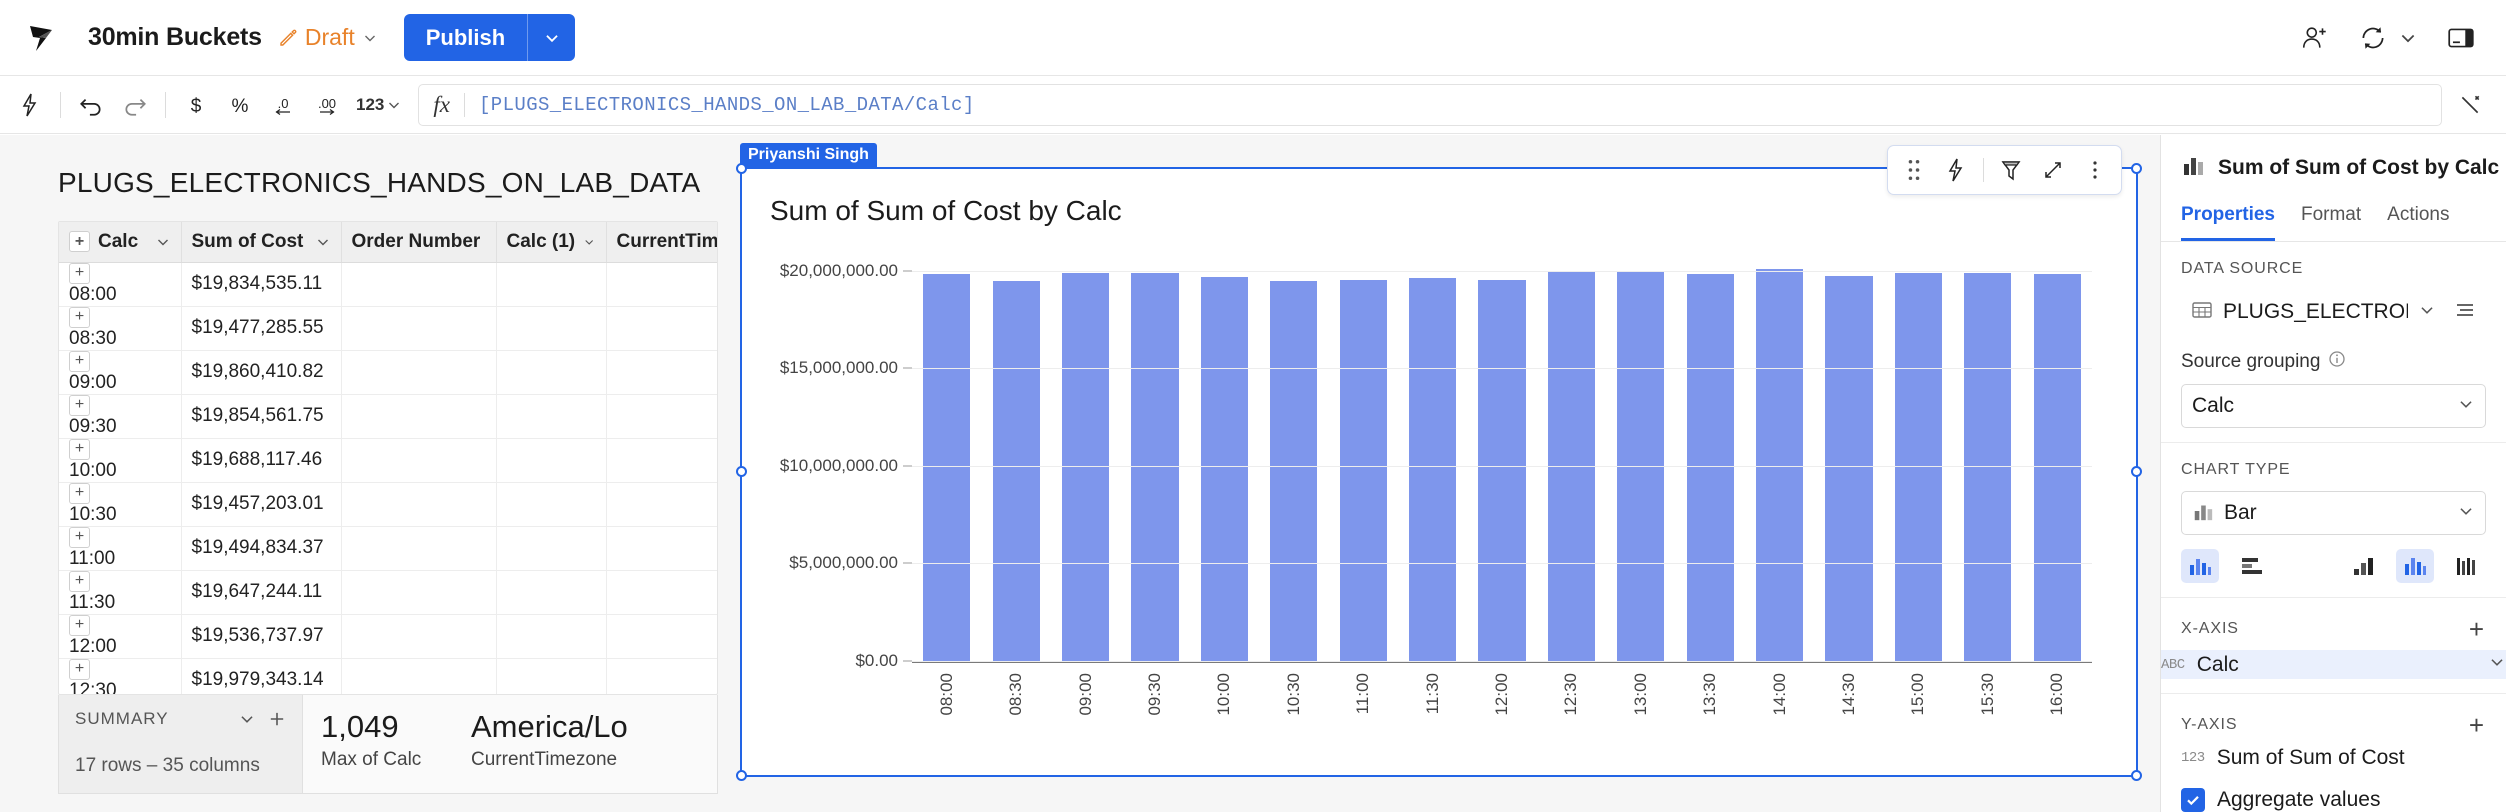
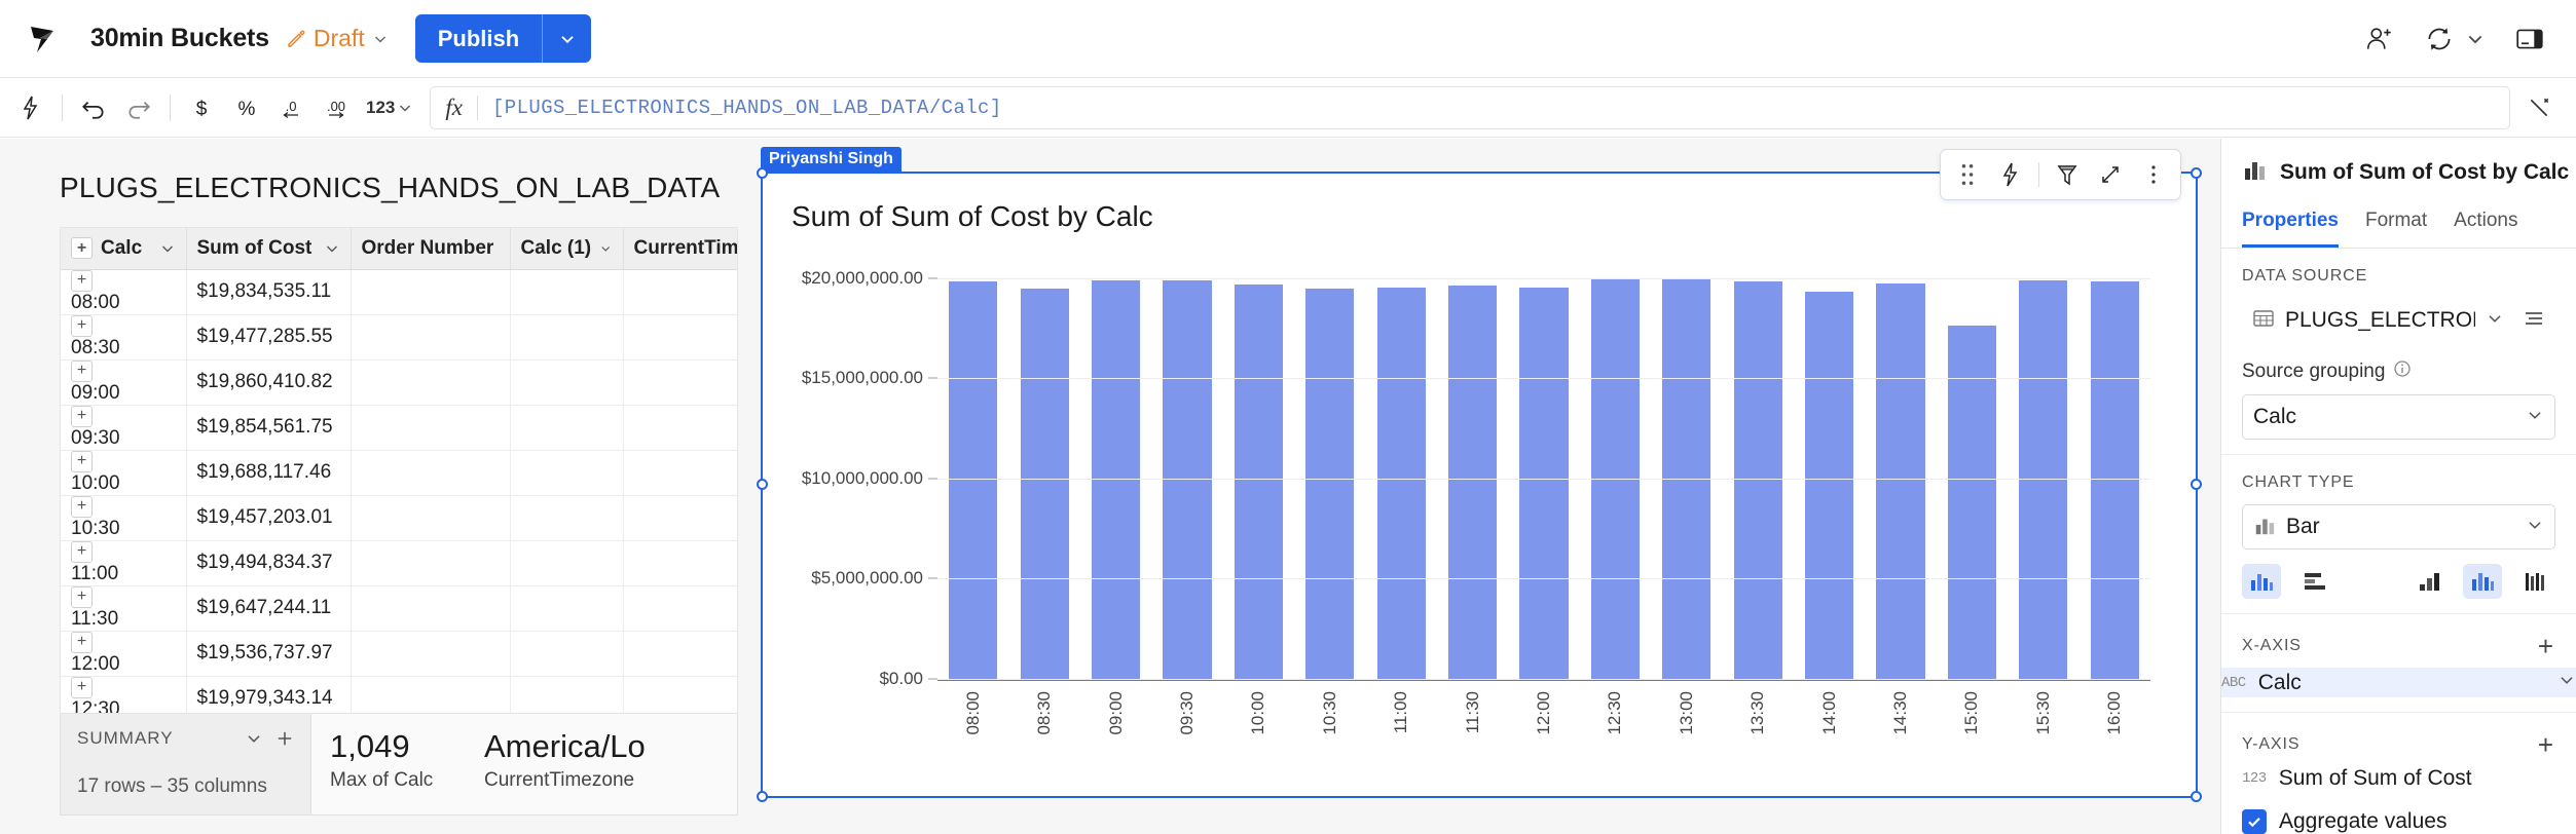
14:00: $20100000 -> $19300000
15:00: $19900000 -> $17600000
